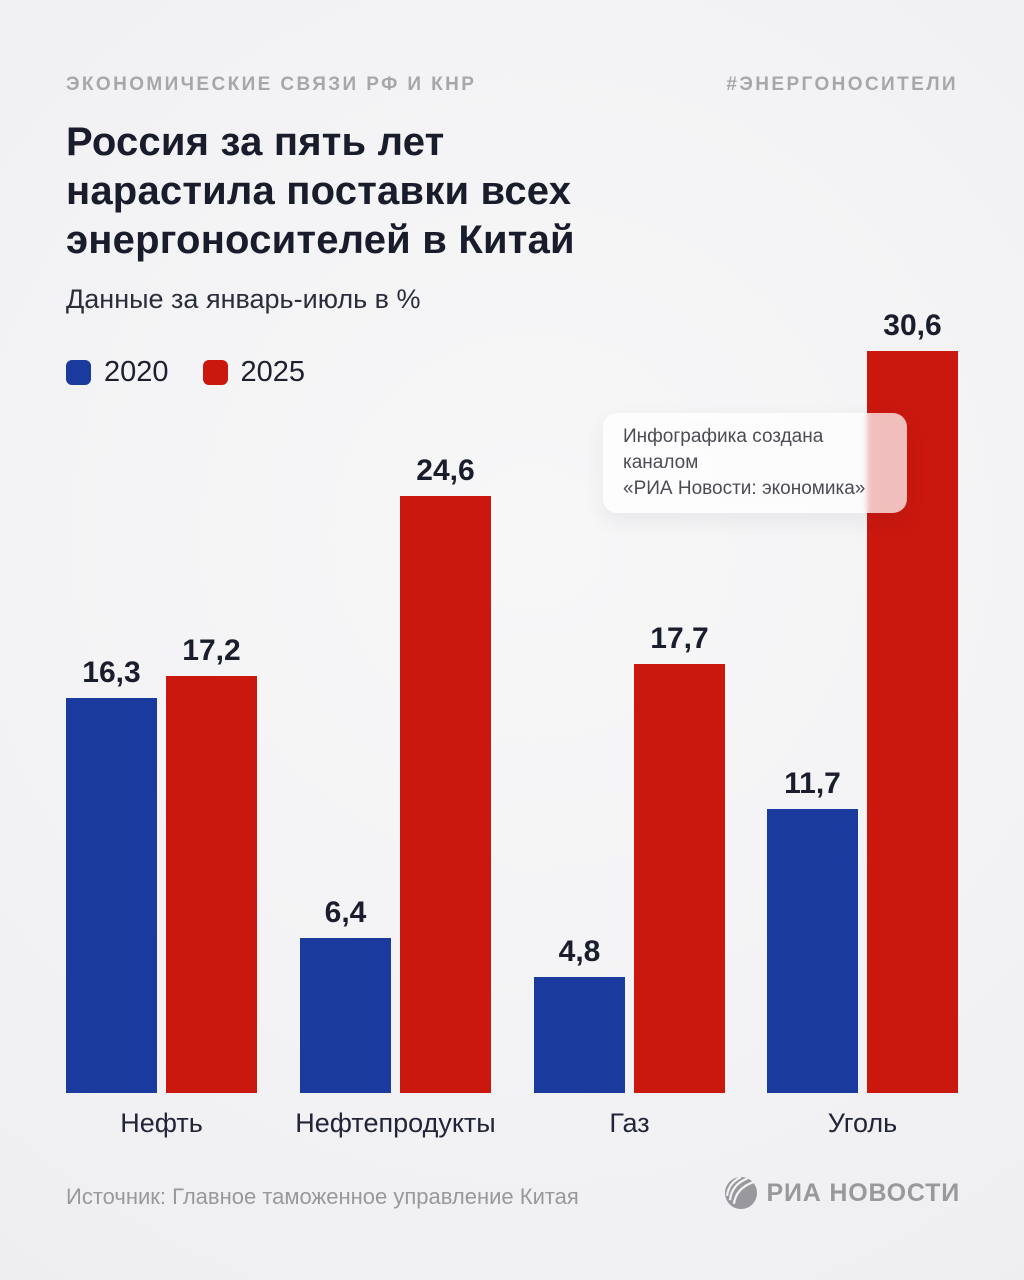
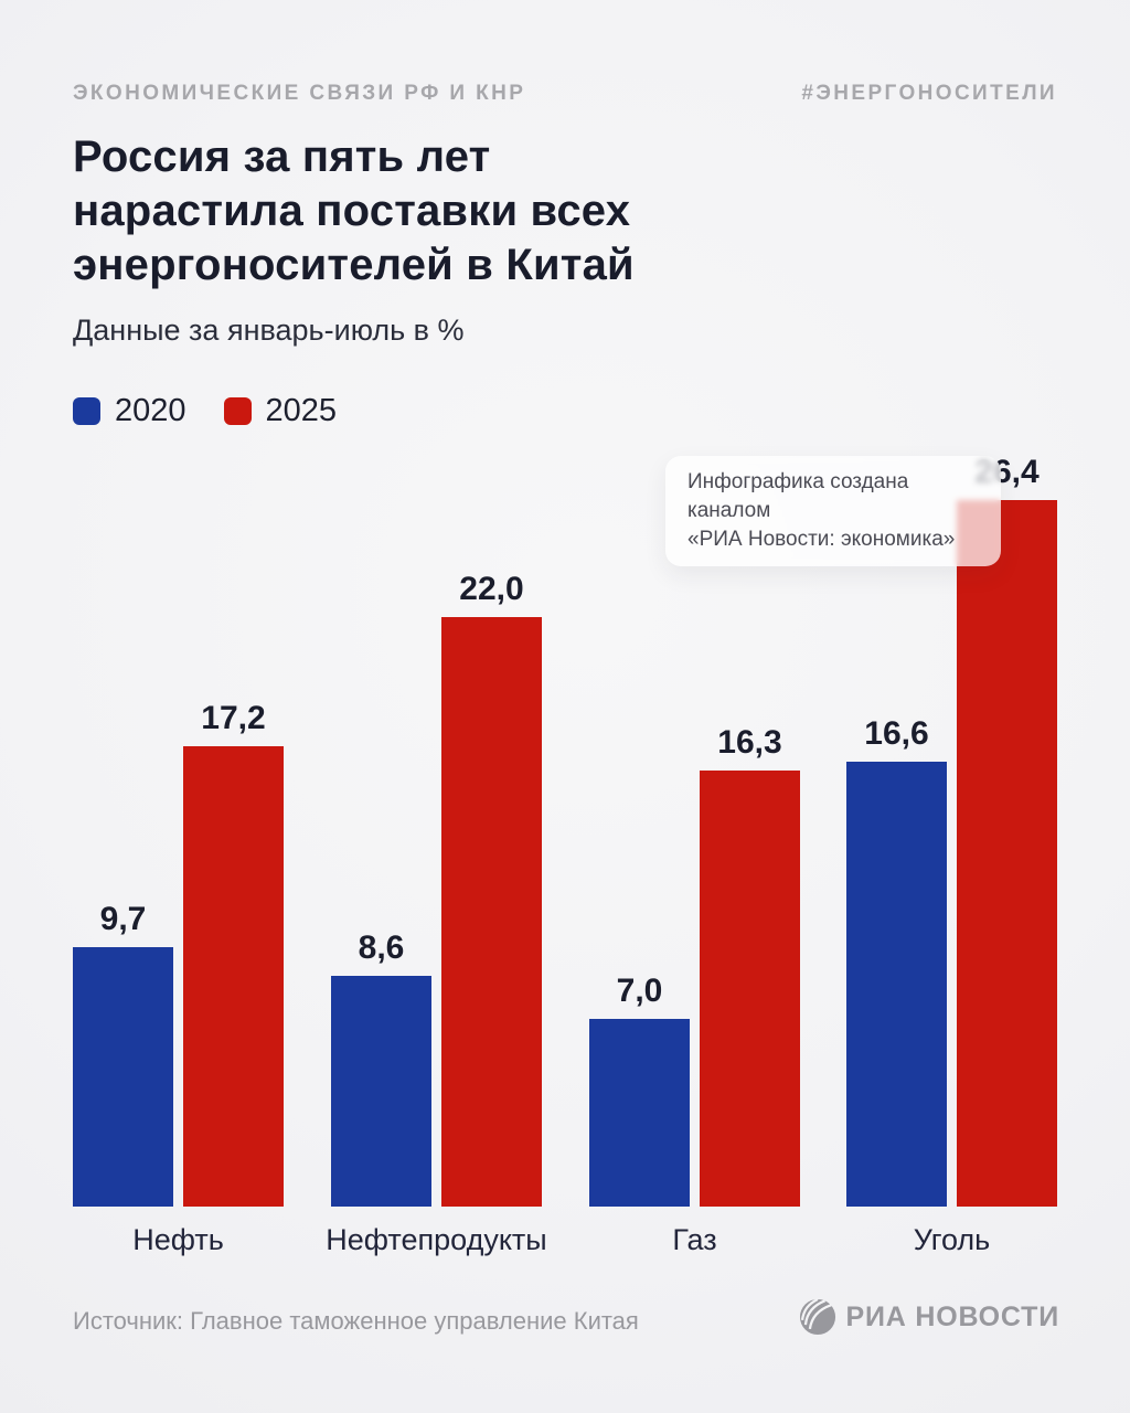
2020/Нефть: 16,3 -> 9,7
2020/Нефтепродукты: 6,4 -> 8,6
2025/Нефтепродукты: 24,6 -> 22,0
2020/Газ: 4,8 -> 7,0
2025/Газ: 17,7 -> 16,3
2020/Уголь: 11,7 -> 16,6
2025/Уголь: 30,6 -> 26,4
